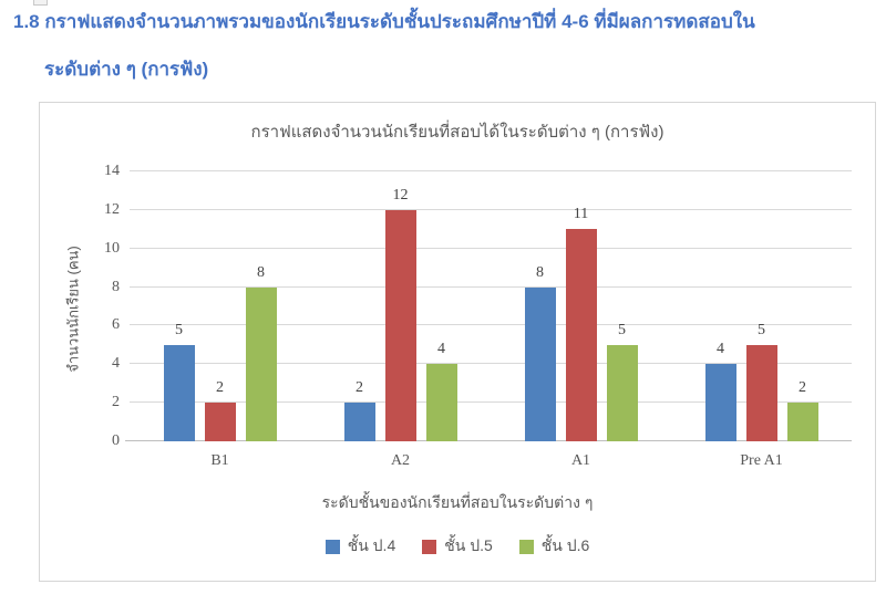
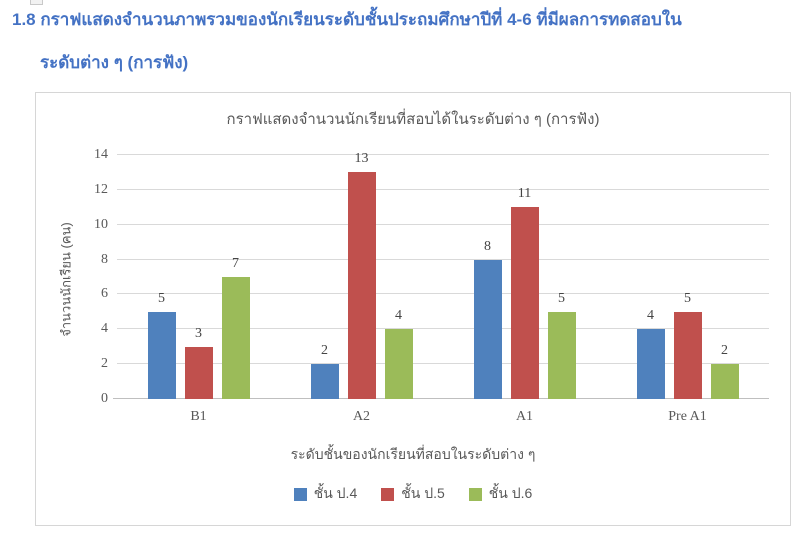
ชั้น ป.5/B1: 2 -> 3
ชั้น ป.6/B1: 8 -> 7
ชั้น ป.5/A2: 12 -> 13
